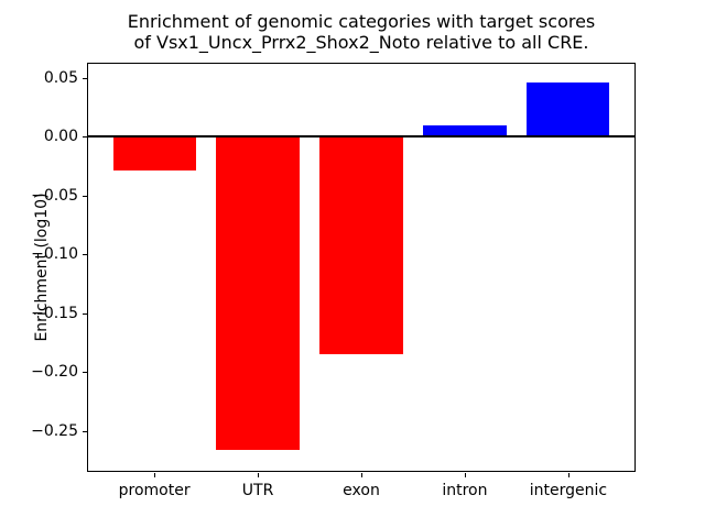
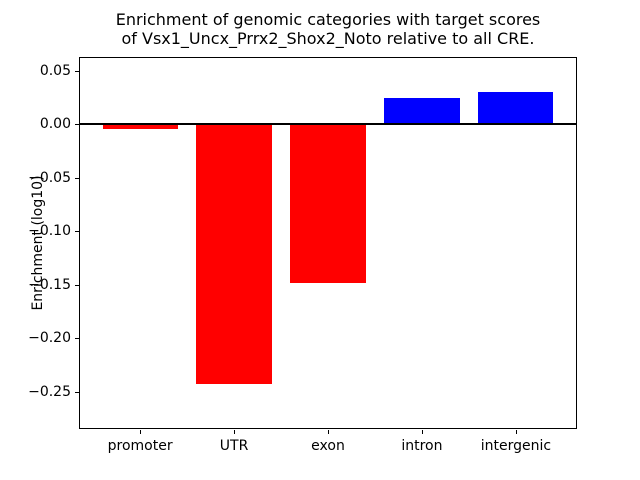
promoter: -0.029 -> -0.004
UTR: -0.266 -> -0.243
exon: -0.185 -> -0.148
intron: 0.010 -> 0.025
intergenic: 0.046 -> 0.030
